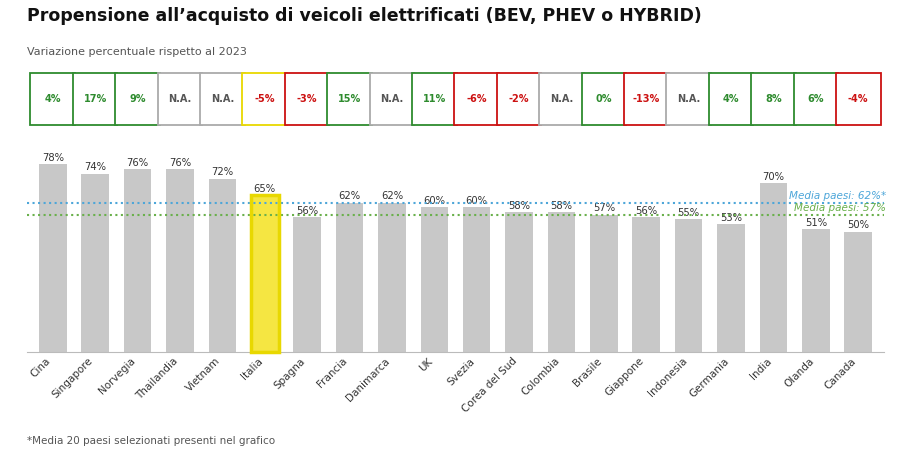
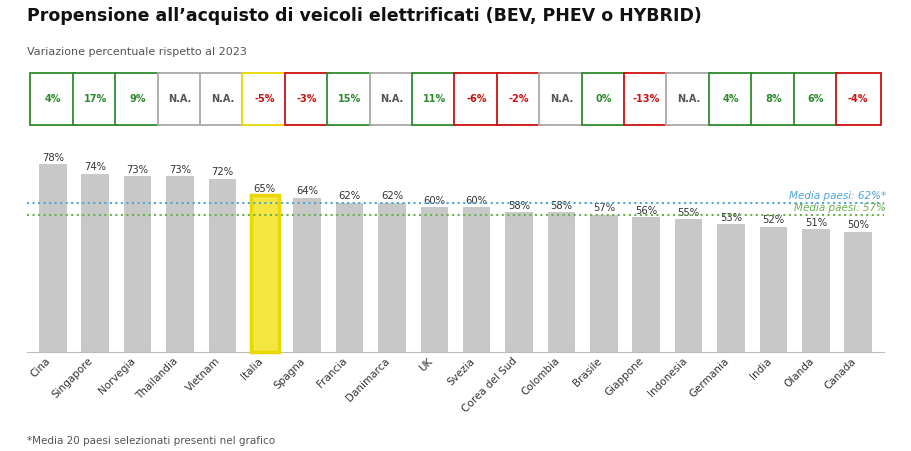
Norvegia: 76% -> 73%
Thailandia: 76% -> 73%
Spagna: 56% -> 64%
India: 70% -> 52%
